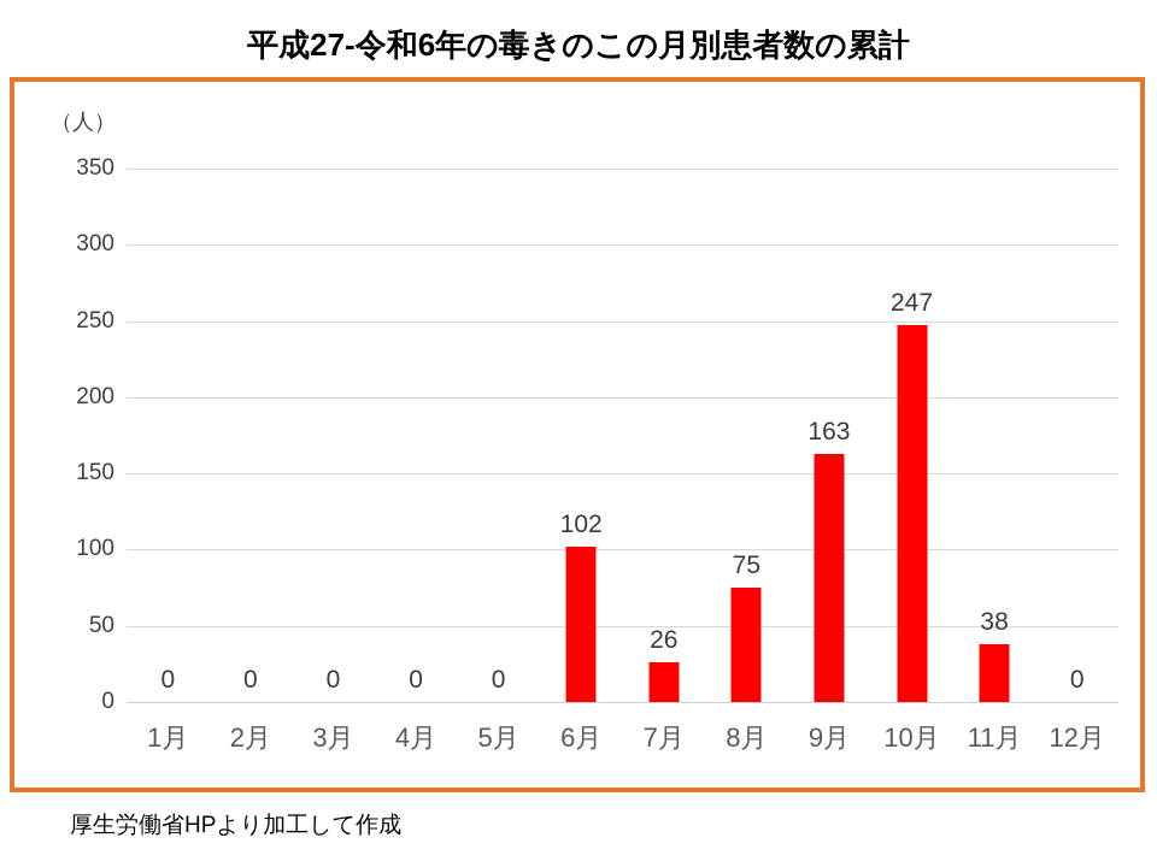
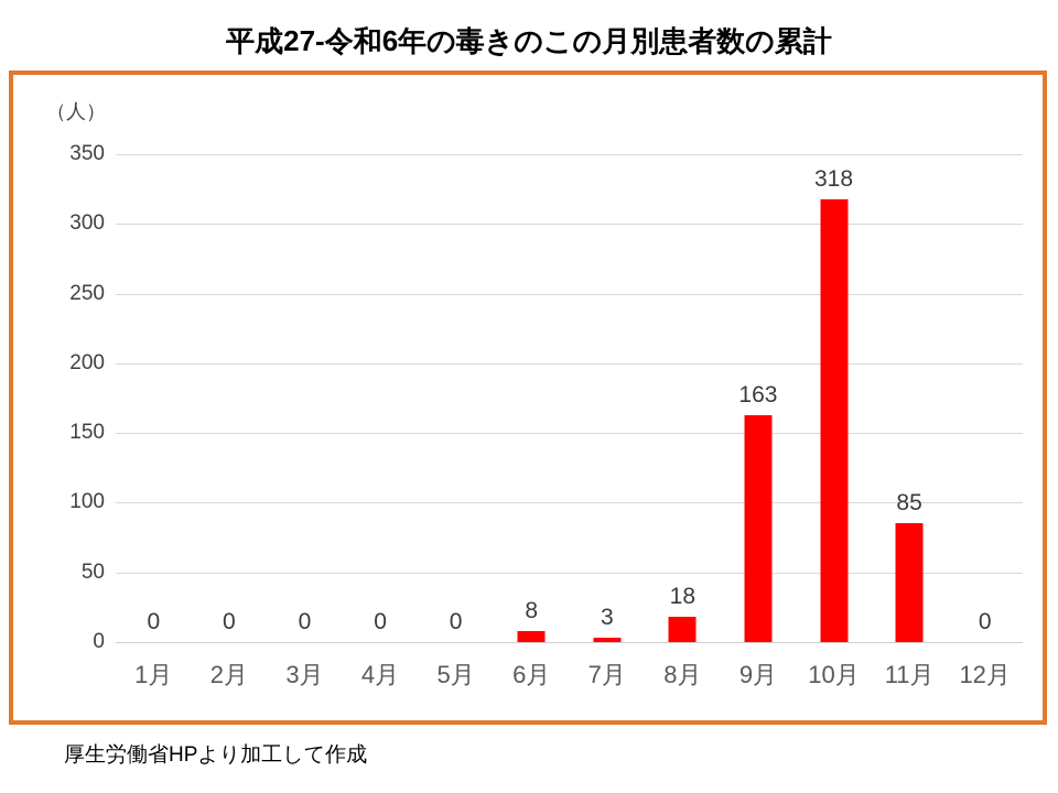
6月: 102 -> 8
7月: 26 -> 3
8月: 75 -> 18
10月: 247 -> 318
11月: 38 -> 85
